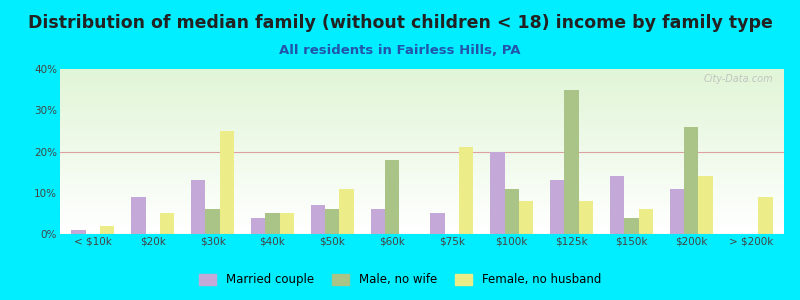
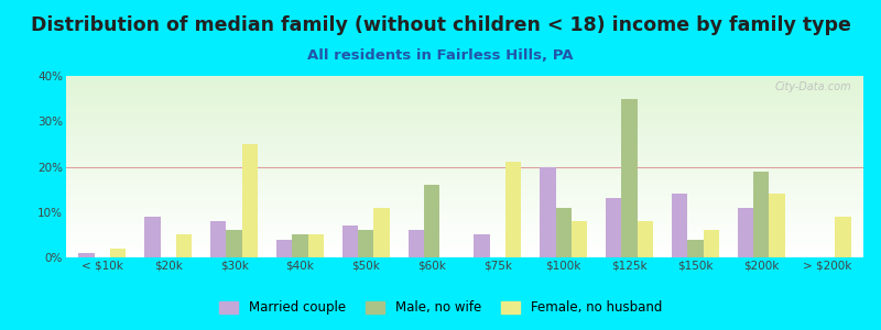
Married couple/$30k: 13% -> 8%
Male, no wife/$60k: 18% -> 16%
Male, no wife/$200k: 26% -> 19%
